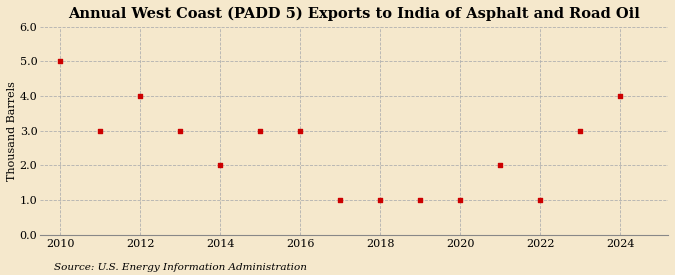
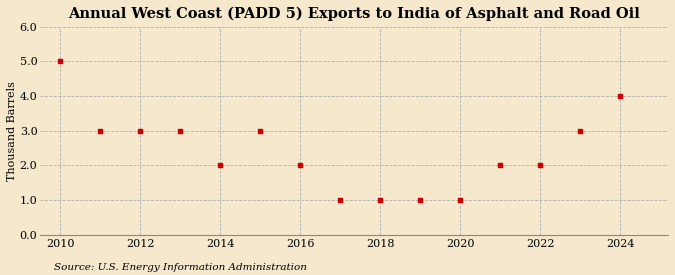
2012: 4 -> 3
2016: 3 -> 2
2022: 1 -> 2
